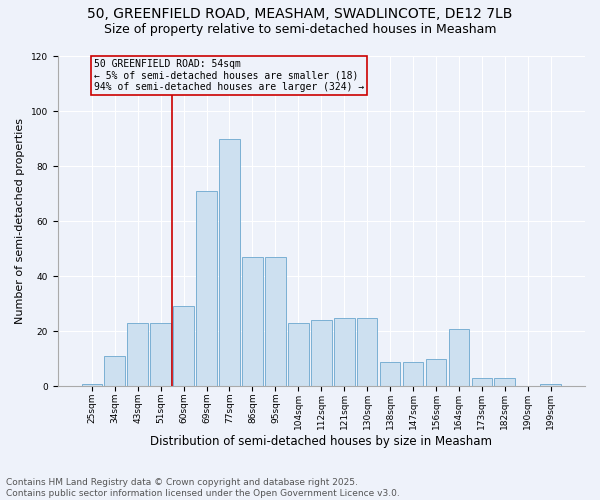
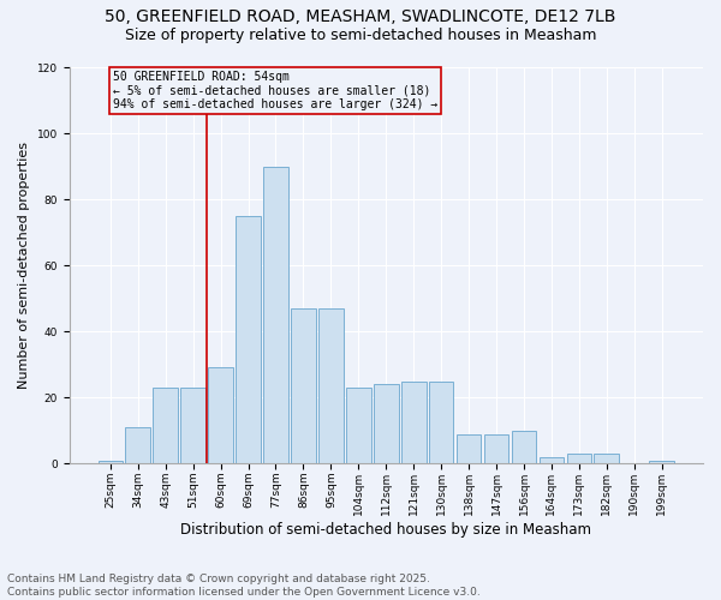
69sqm: 71 -> 75
164sqm: 21 -> 2
